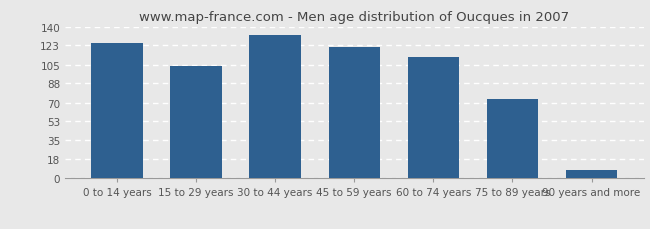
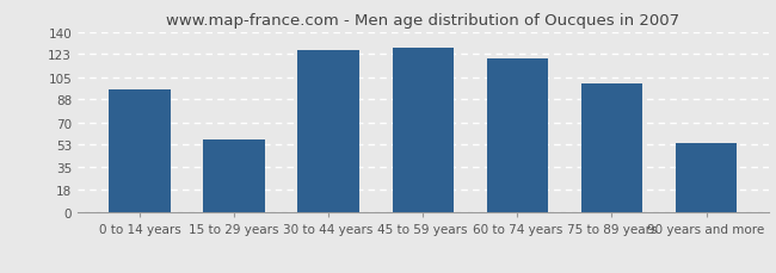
0 to 14 years: 125 -> 95
15 to 29 years: 104 -> 57
30 to 44 years: 132 -> 126
45 to 59 years: 121 -> 128
60 to 74 years: 112 -> 119
75 to 89 years: 73 -> 100
90 years and more: 8 -> 54
